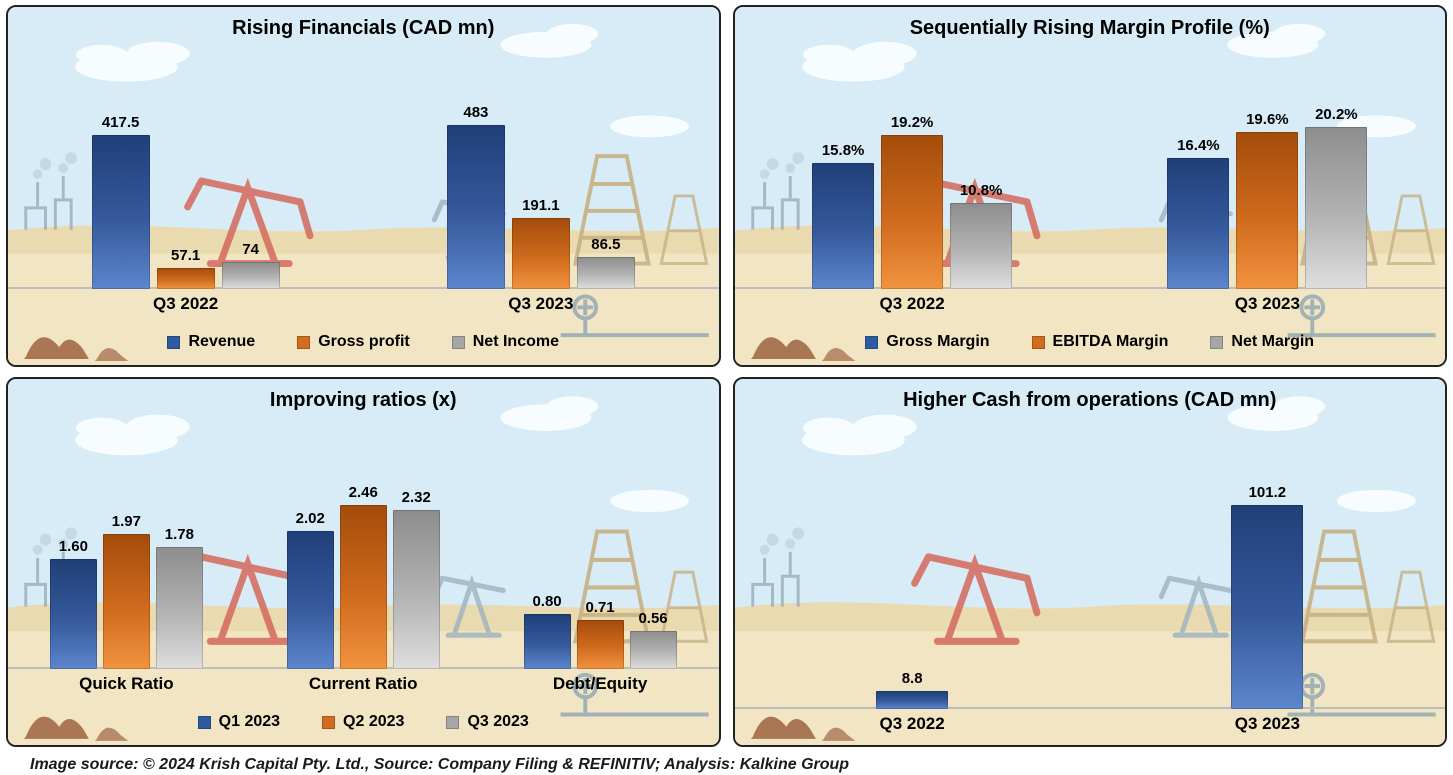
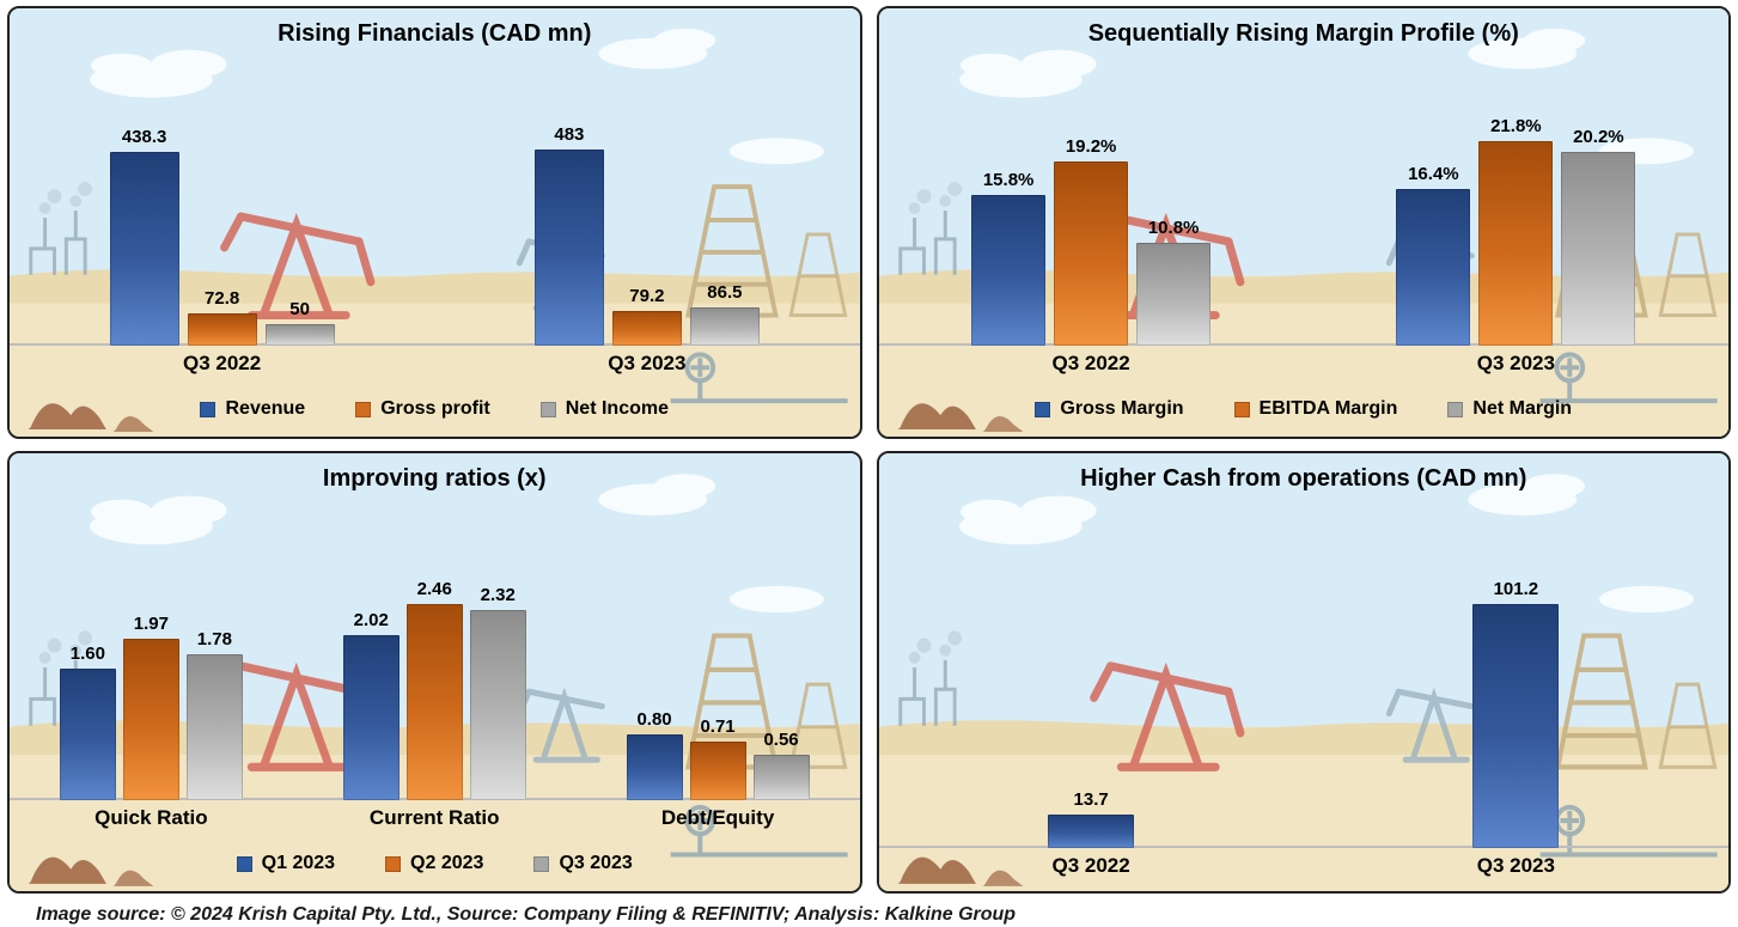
Rising Financials (CAD mn)/Revenue/Q3 2022: 417.5 -> 438.3
Rising Financials (CAD mn)/Gross profit/Q3 2022: 57.1 -> 72.8
Rising Financials (CAD mn)/Net Income/Q3 2022: 74 -> 50
Rising Financials (CAD mn)/Gross profit/Q3 2023: 191.1 -> 79.2
Sequentially Rising Margin Profile (%)/EBITDA Margin/Q3 2023: 19.6% -> 21.8%
Higher Cash from operations (CAD mn)/Q3 2022: 8.8 -> 13.7
